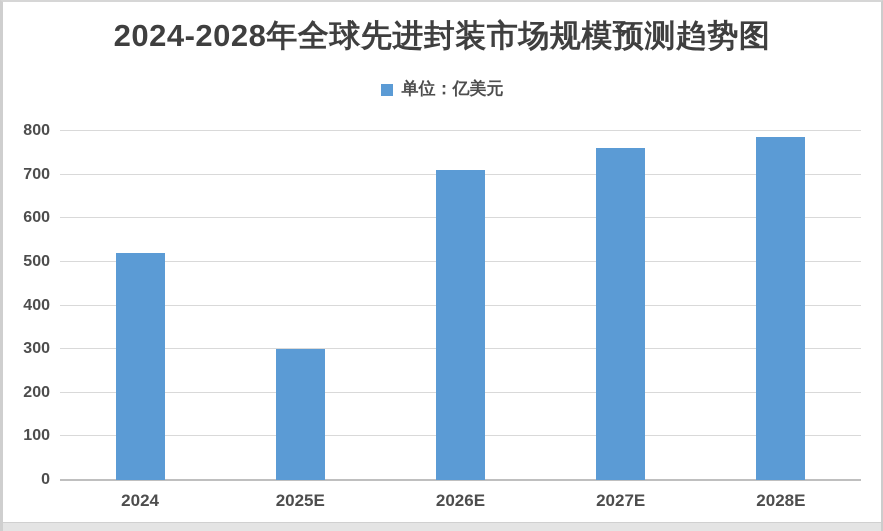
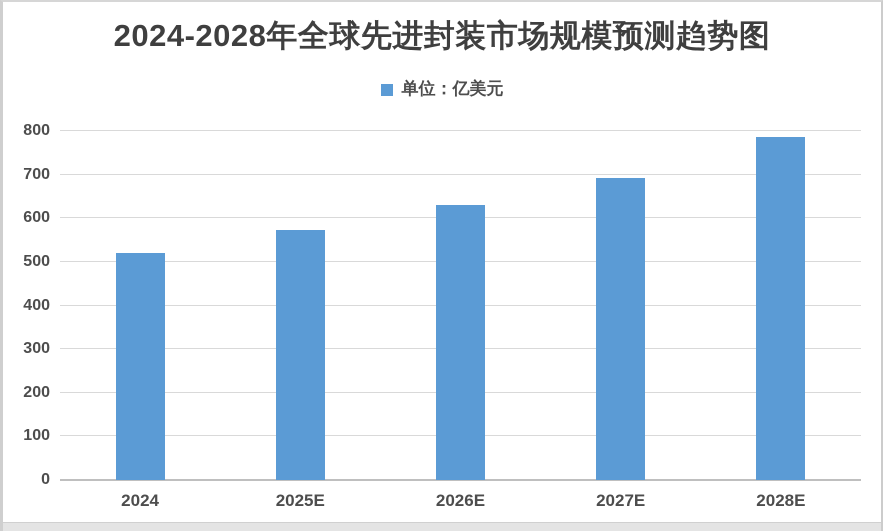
2025E: 300 -> 570
2026E: 710 -> 630
2027E: 760 -> 690
